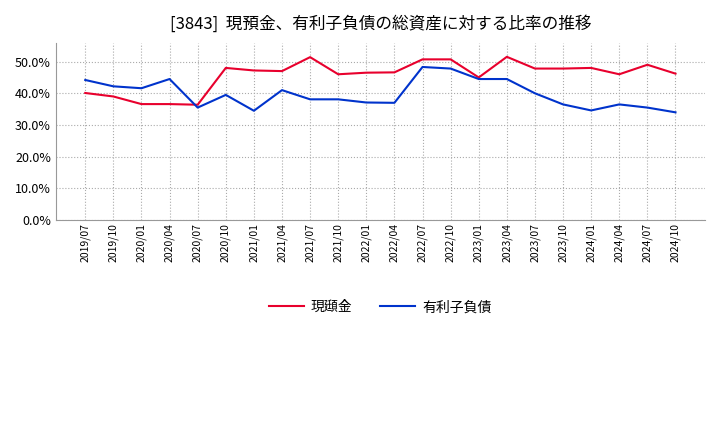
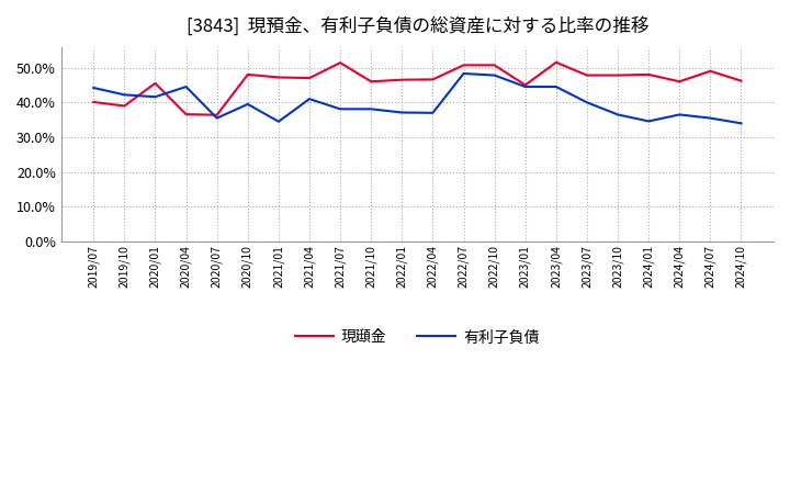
現頲金/2020/01: 36.6% -> 45.5%
